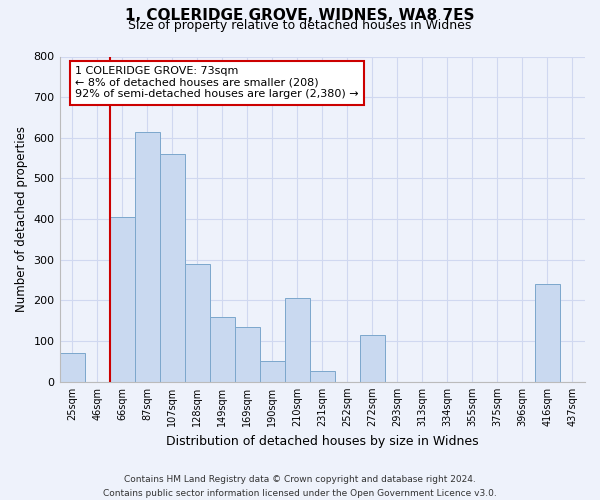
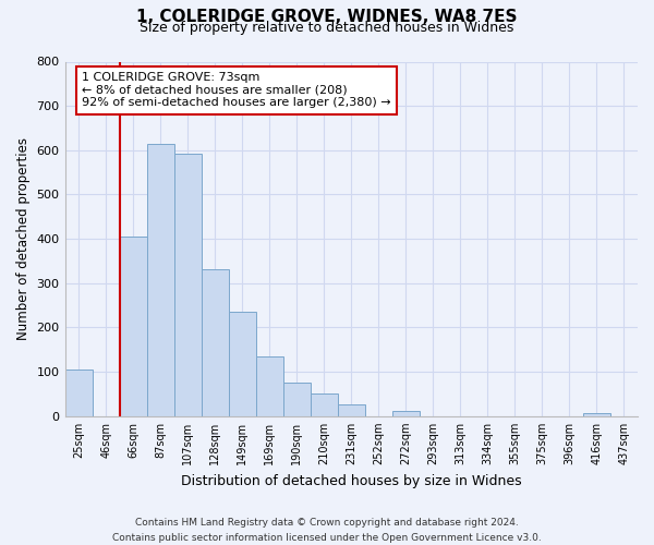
25sqm: 70 -> 106
107sqm: 560 -> 591
128sqm: 290 -> 332
149sqm: 160 -> 236
190sqm: 50 -> 76
210sqm: 205 -> 50
272sqm: 115 -> 11
416sqm: 240 -> 7
